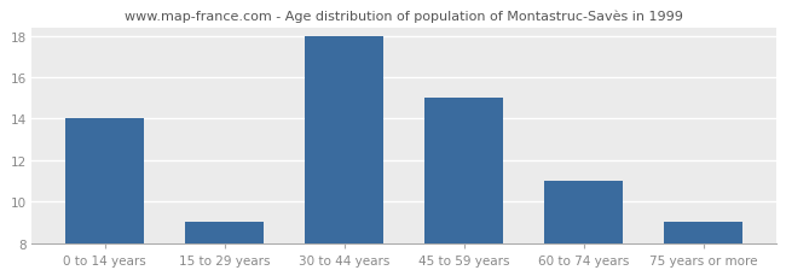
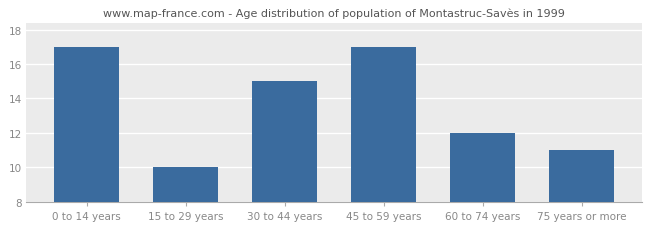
0 to 14 years: 14 -> 17
15 to 29 years: 9 -> 10
30 to 44 years: 18 -> 15
45 to 59 years: 15 -> 17
60 to 74 years: 11 -> 12
75 years or more: 9 -> 11
